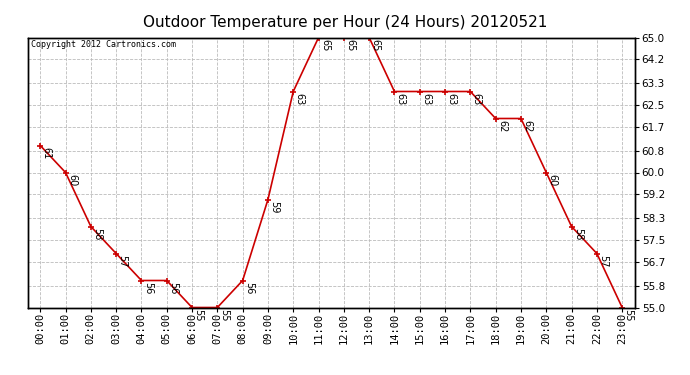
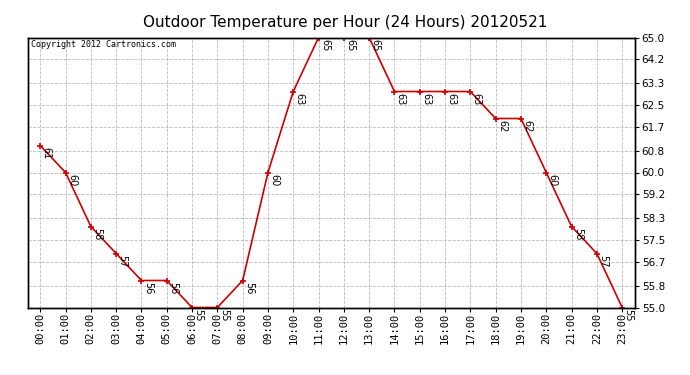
09:00: 59 -> 60
